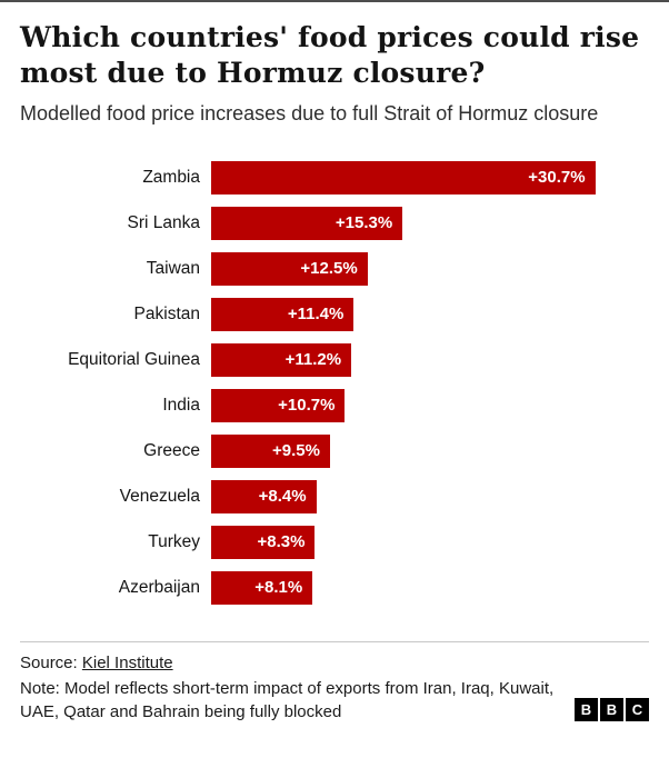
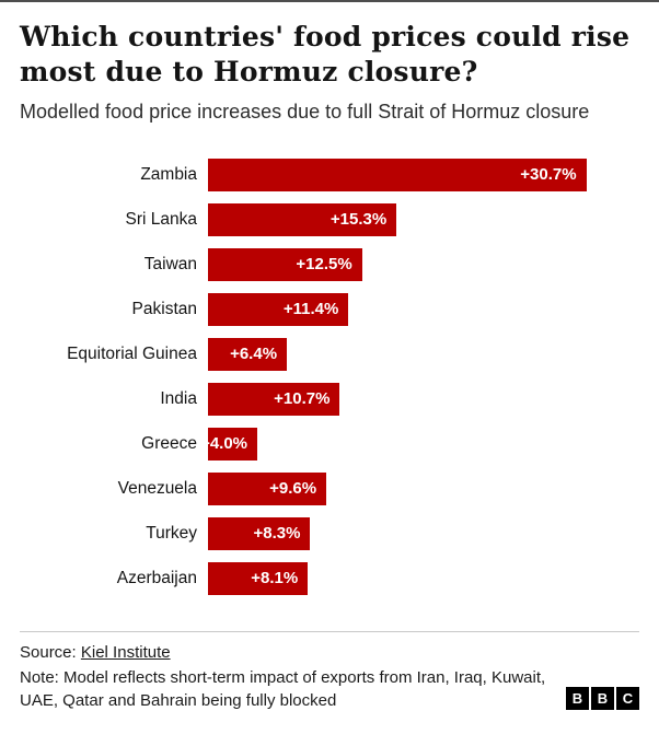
Equitorial Guinea: +11.2% -> +6.4%
Greece: +9.5% -> +4.0%
Venezuela: +8.4% -> +9.6%
